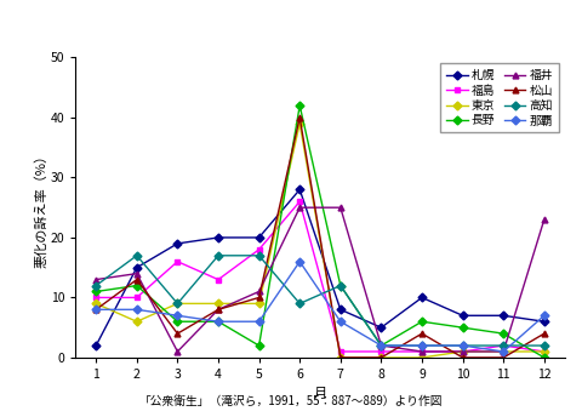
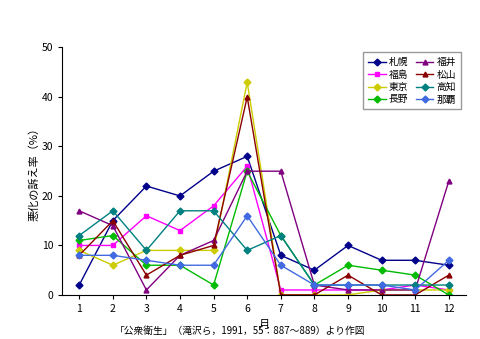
福井/1: 13 -> 17
松山/2: 13 -> 15
札幌/3: 19 -> 22
札幌/5: 20 -> 25
東京/6: 39 -> 43
長野/6: 42 -> 25
